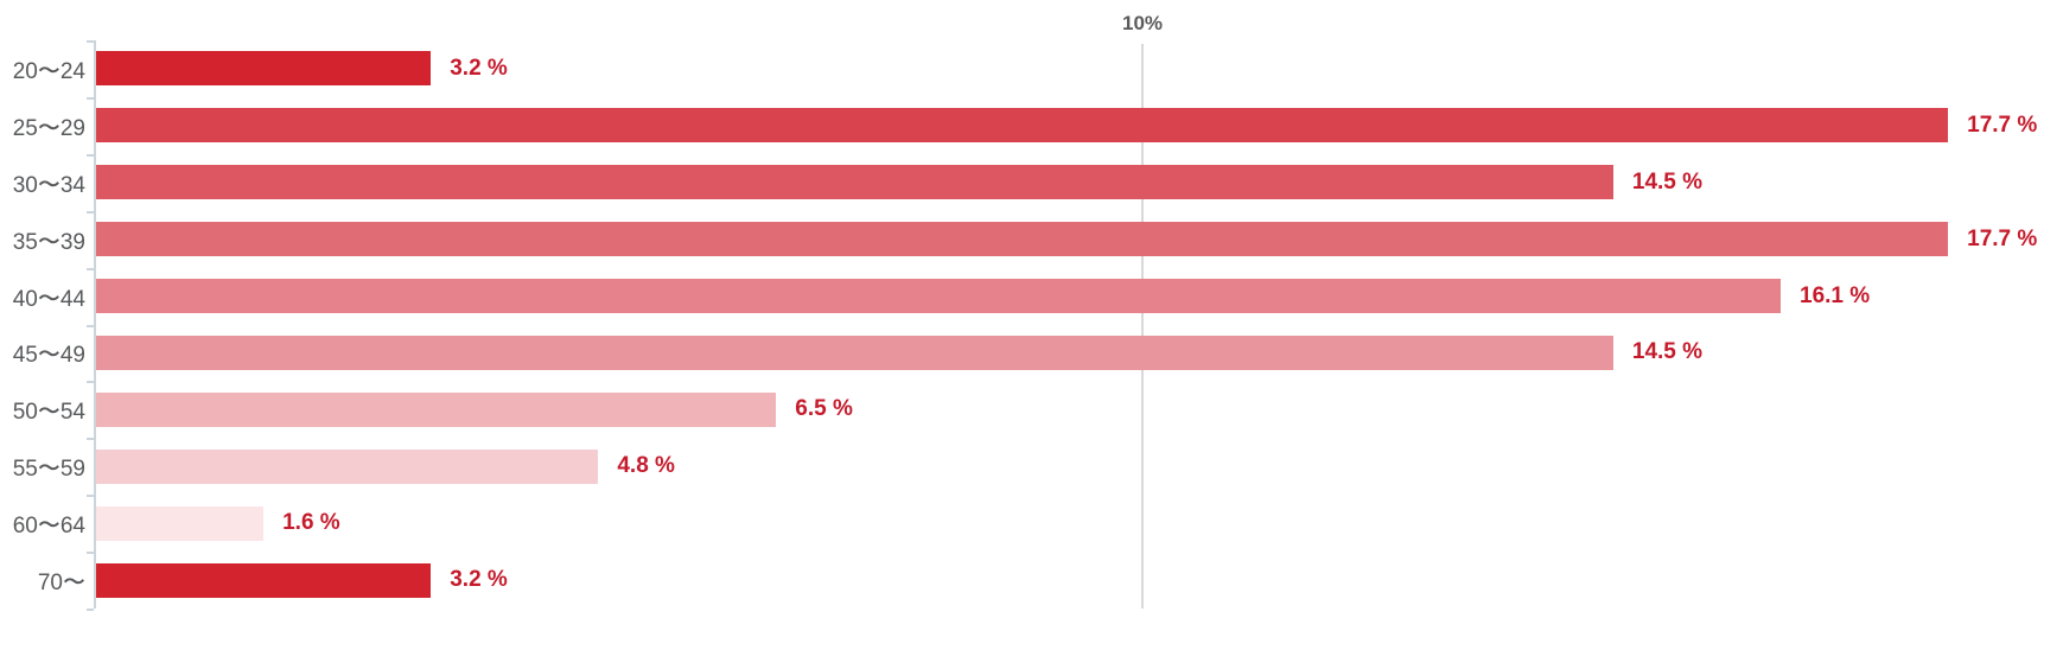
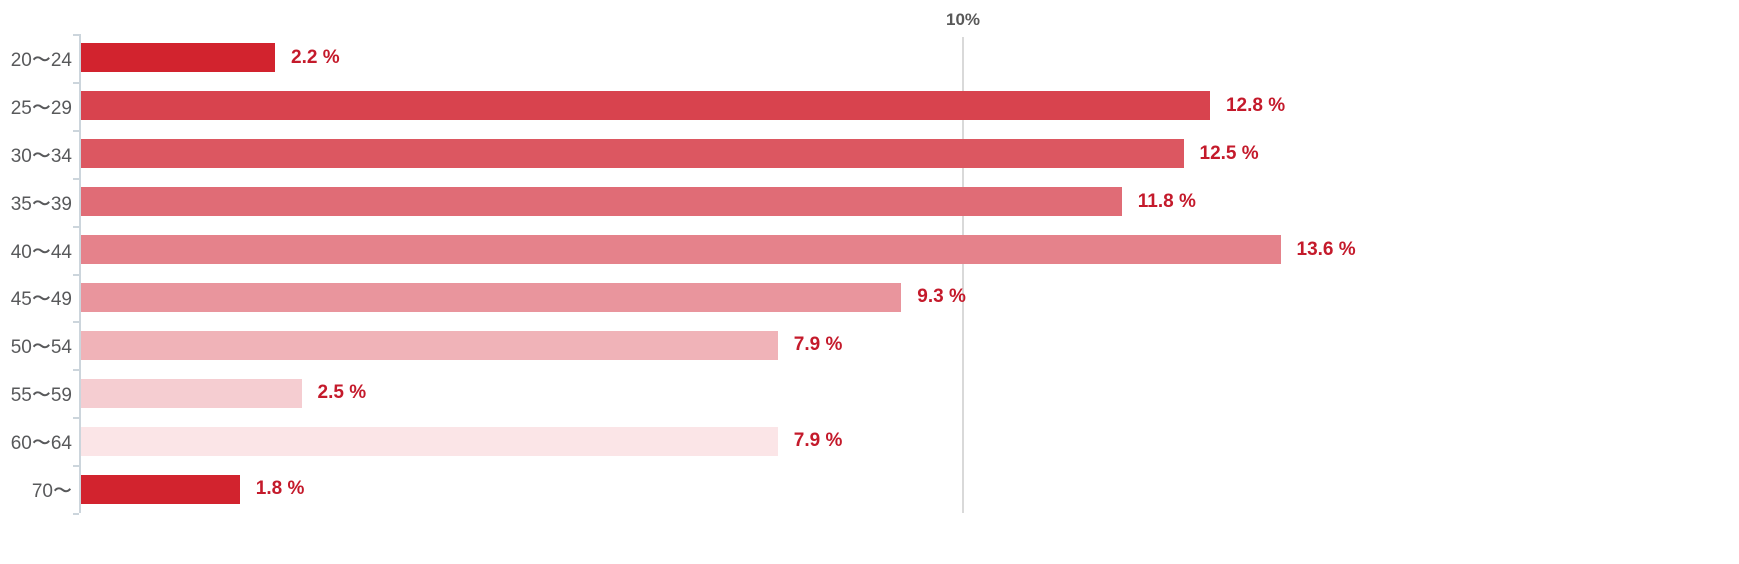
20〜24: 3.2 -> 2.2
25〜29: 17.7 -> 12.8
30〜34: 14.5 -> 12.5
35〜39: 17.7 -> 11.8
40〜44: 16.1 -> 13.6
45〜49: 14.5 -> 9.3
50〜54: 6.5 -> 7.9
55〜59: 4.8 -> 2.5
60〜64: 1.6 -> 7.9
70〜: 3.2 -> 1.8
